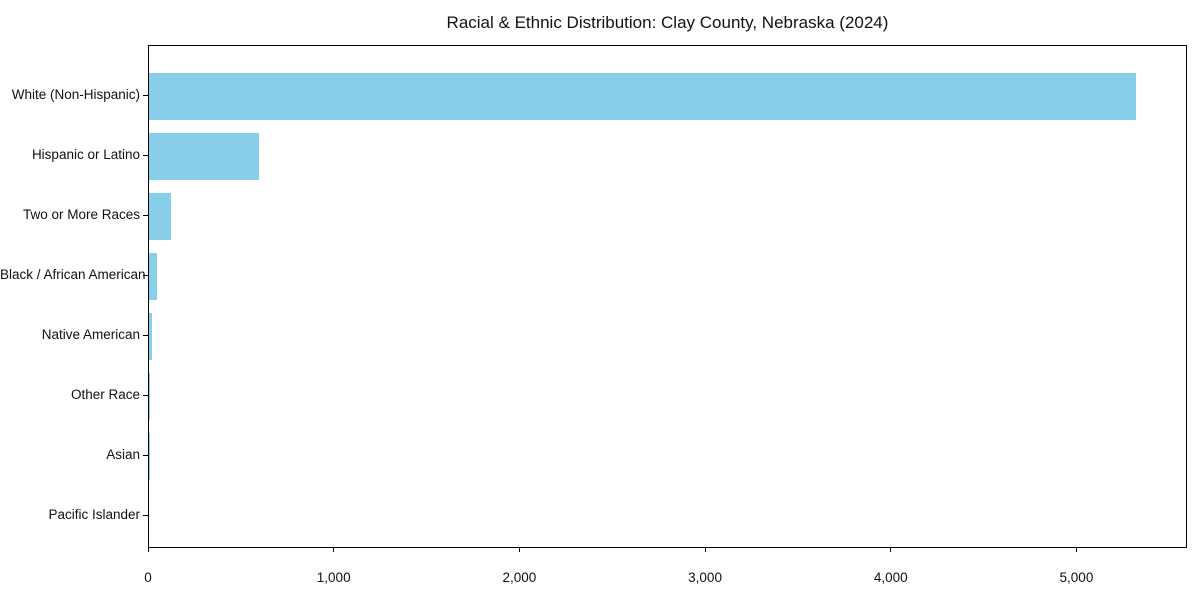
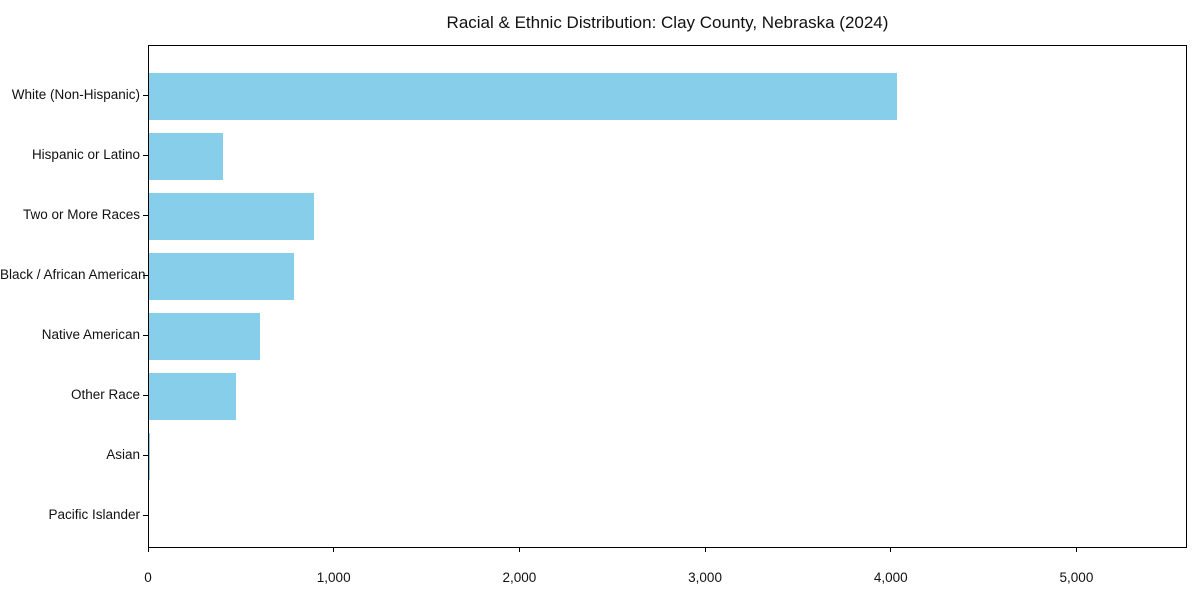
White (Non-Hispanic): 5320 -> 4030
Hispanic or Latino: 600 -> 400
Two or More Races: 120 -> 890
Black / African American: 40 -> 780
Native American: 20 -> 600
Other Race: 10 -> 470
